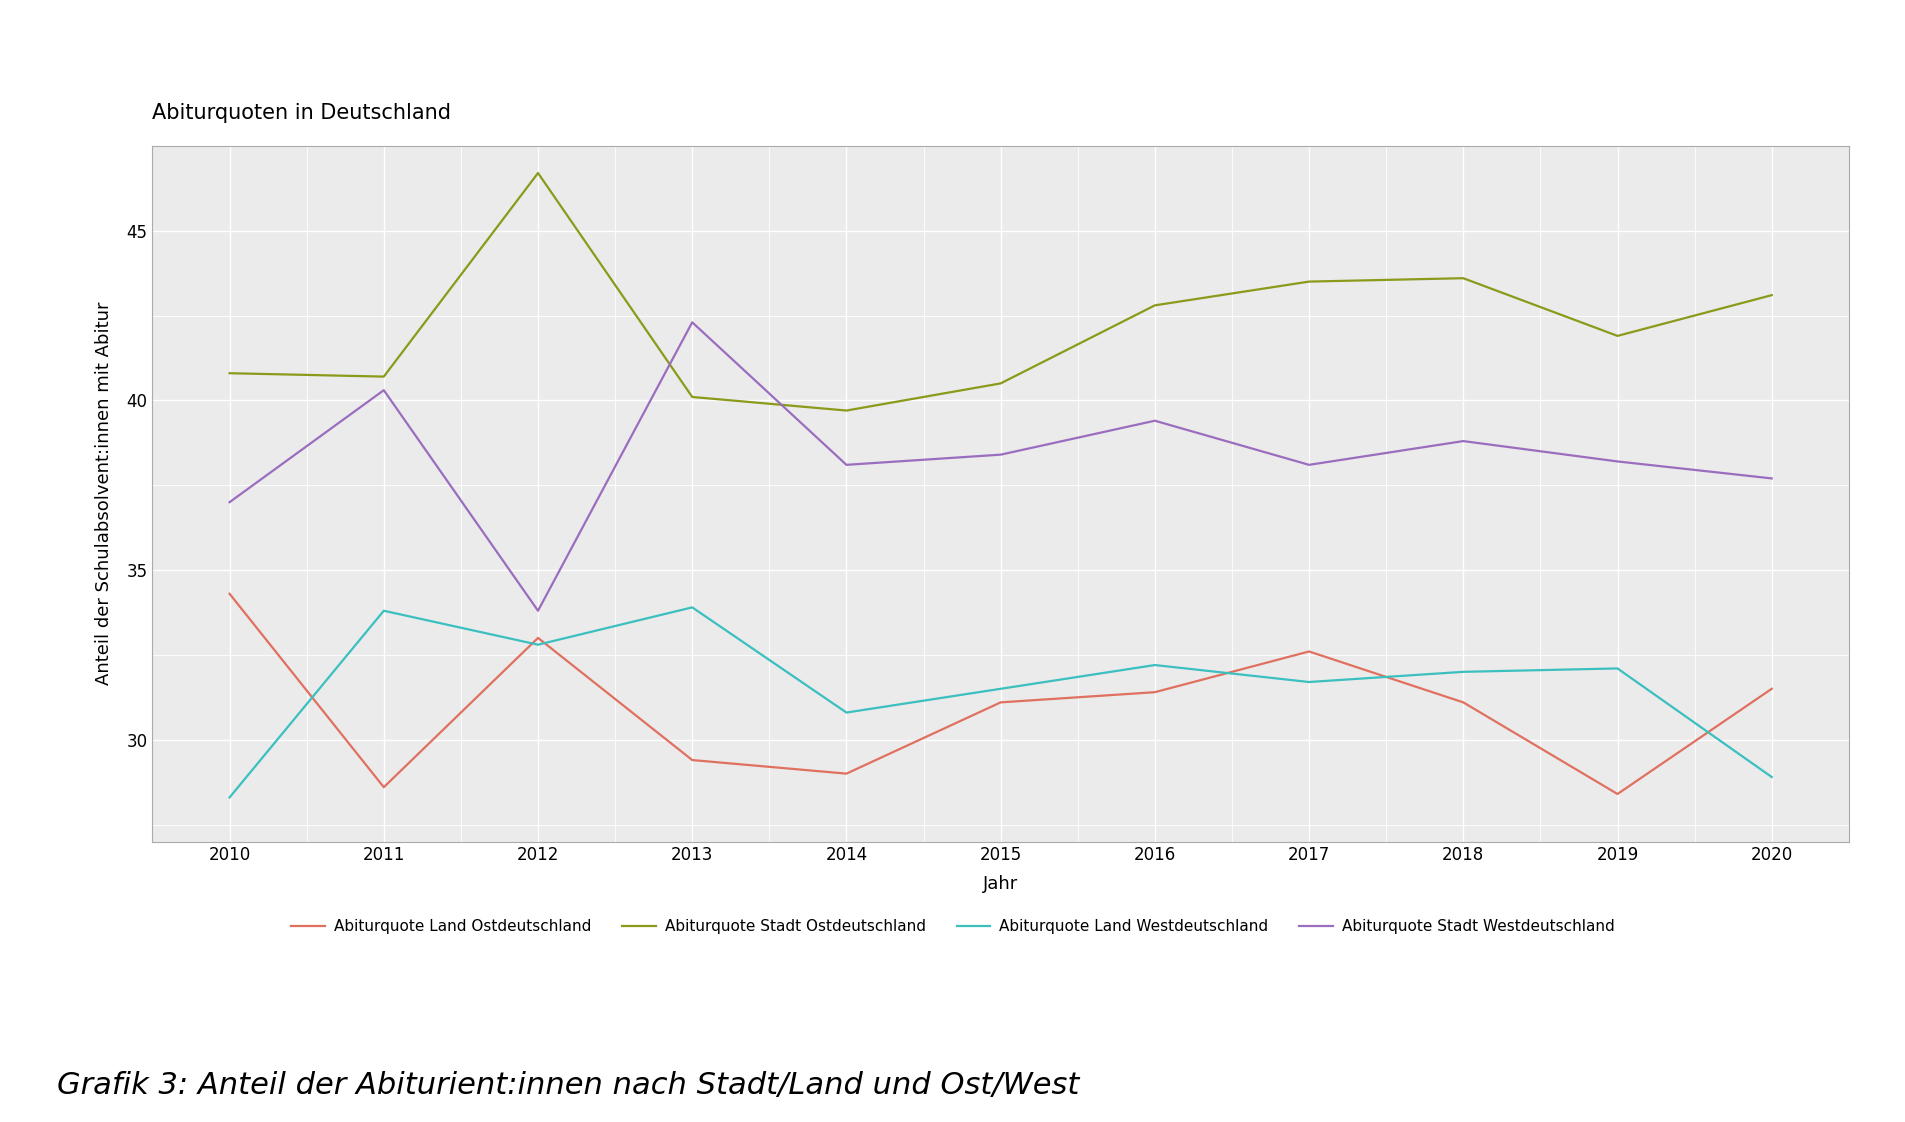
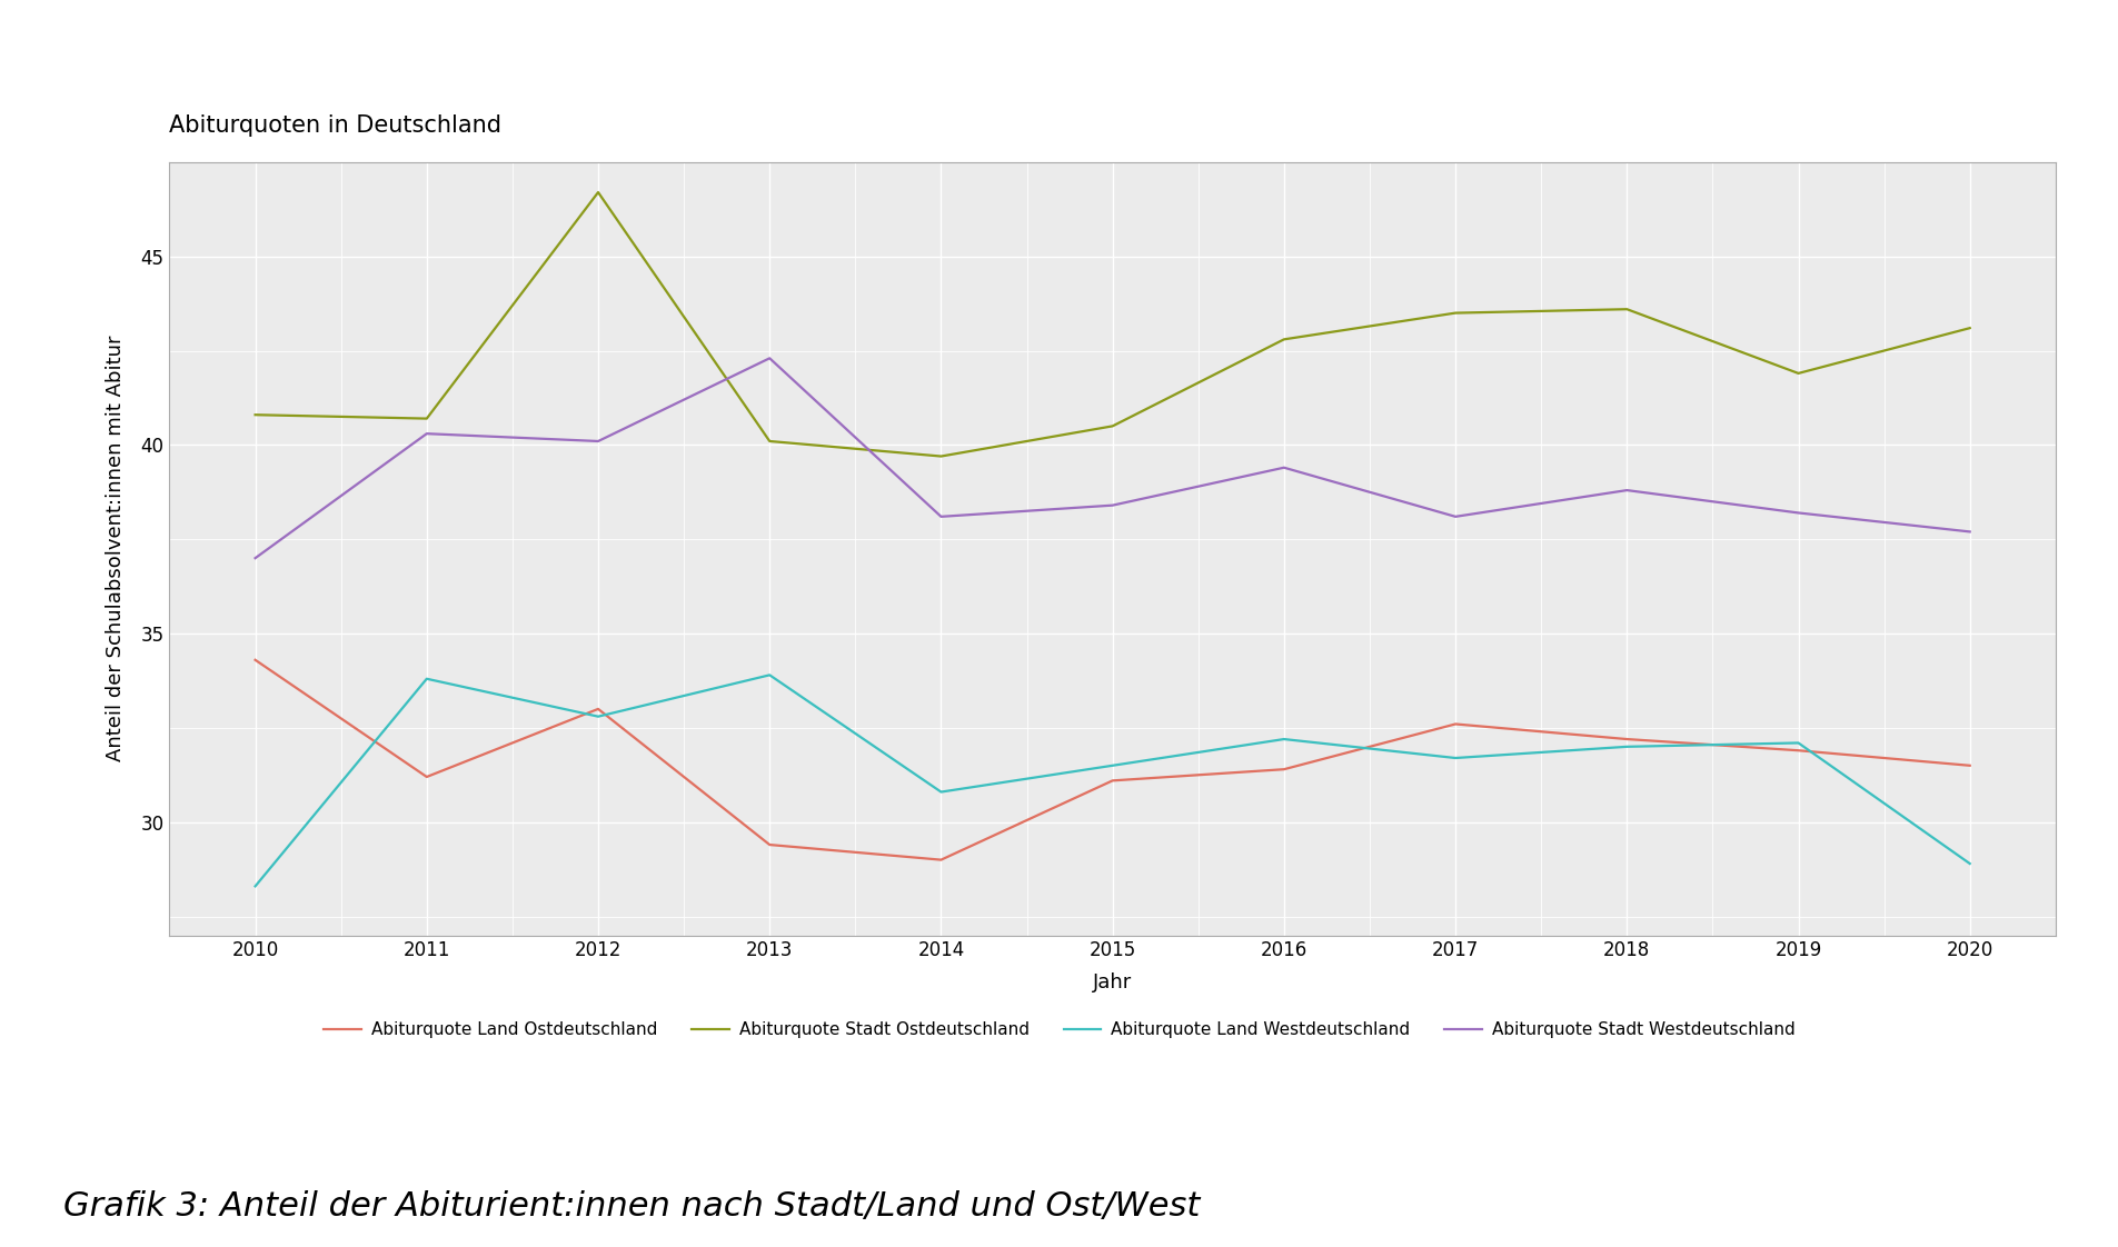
Abiturquote Land Ostdeutschland/2011: 28.6 -> 31.2
Abiturquote Stadt Westdeutschland/2012: 33.8 -> 40.1
Abiturquote Land Ostdeutschland/2018: 31.1 -> 32.2
Abiturquote Land Ostdeutschland/2019: 28.4 -> 31.9
